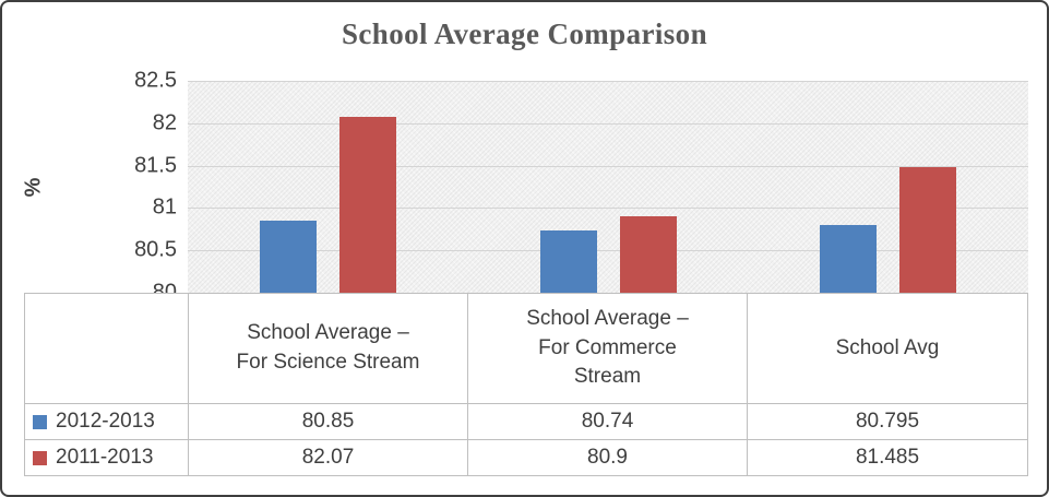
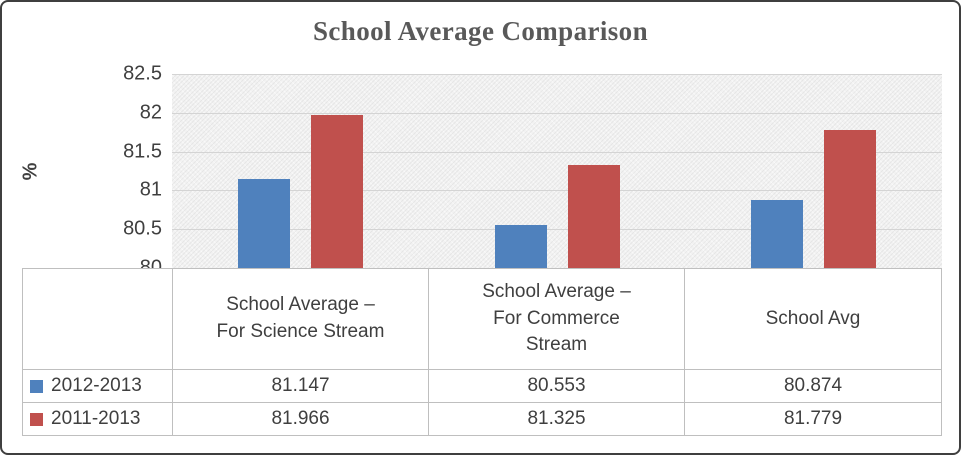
2012-2013/School Average – For Science Stream: 80.85 -> 81.147
2011-2013/School Average – For Science Stream: 82.07 -> 81.966
2012-2013/School Average – For Commerce Stream: 80.74 -> 80.553
2011-2013/School Average – For Commerce Stream: 80.9 -> 81.325
2012-2013/School Avg: 80.795 -> 80.874
2011-2013/School Avg: 81.485 -> 81.779
